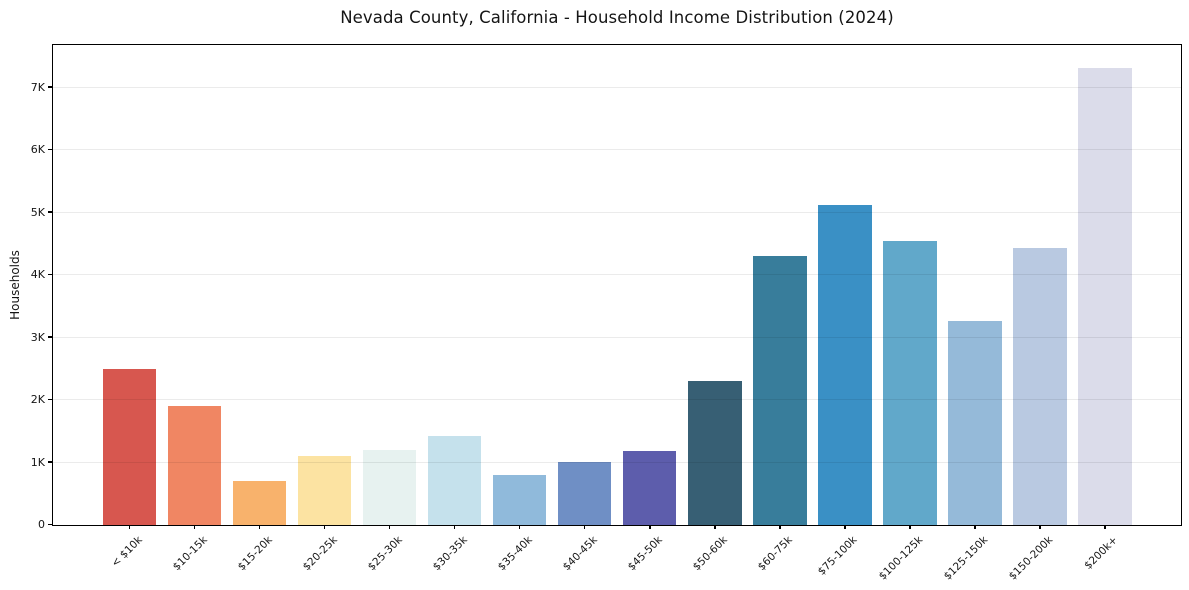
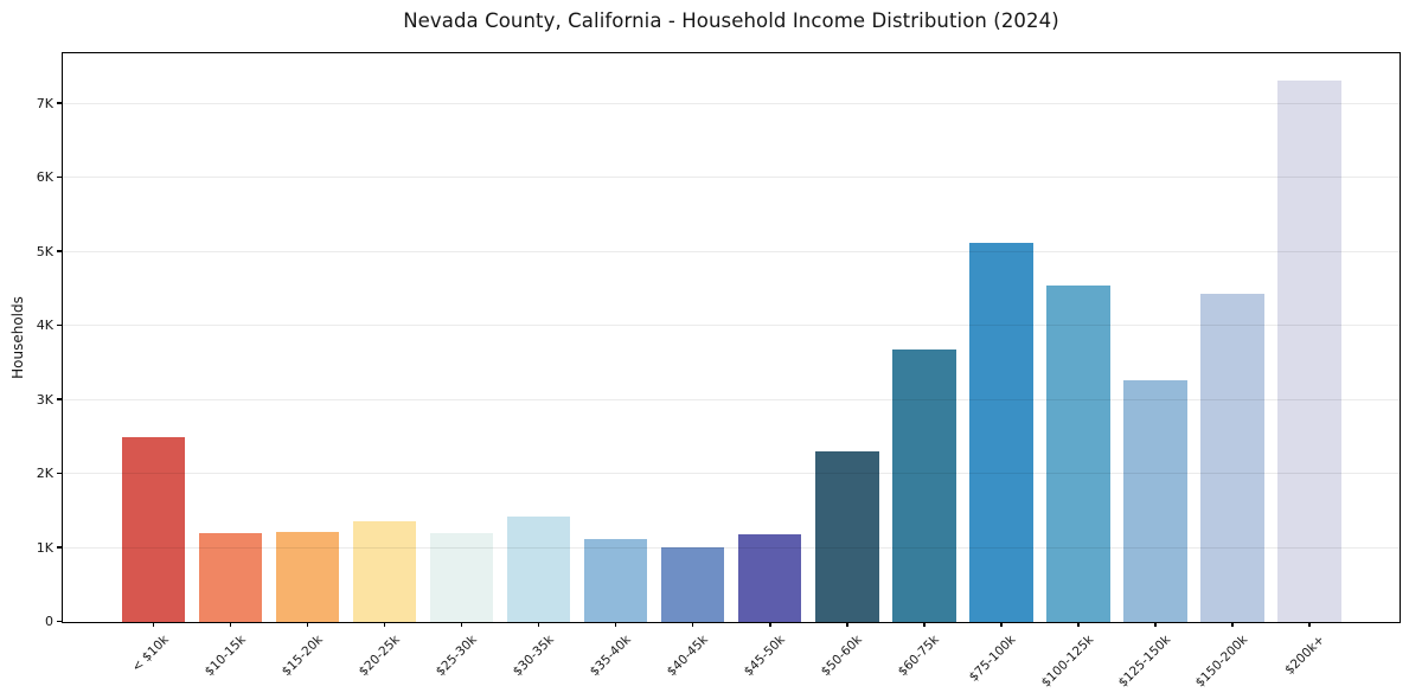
$10-15k: 1.9K -> 1.2K
$15-20k: 0.7K -> 1.2K
$20-25k: 1.1K -> 1.4K
$35-40k: 0.8K -> 1.1K
$60-75k: 4.3K -> 3.7K
